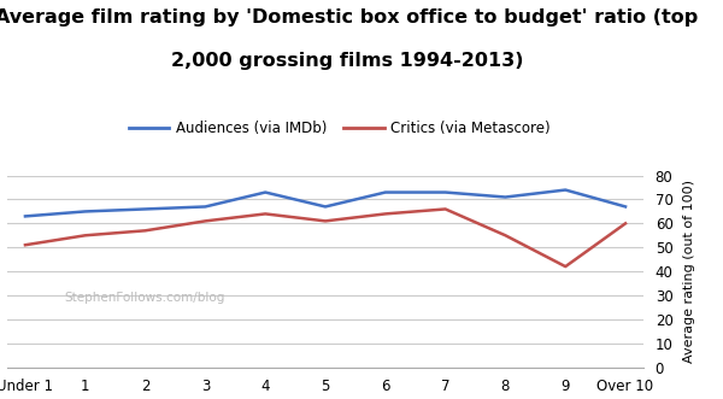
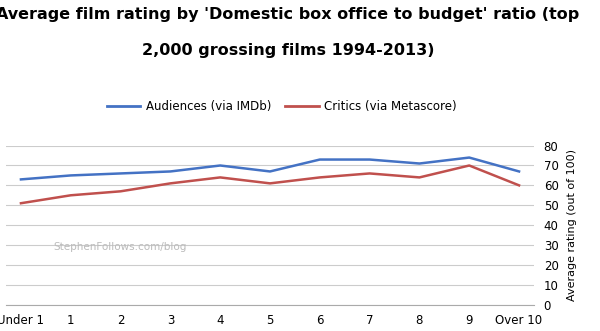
Audiences (via IMDb)/4: 73 -> 70
Critics (via Metascore)/8: 55 -> 64
Critics (via Metascore)/9: 42 -> 70
